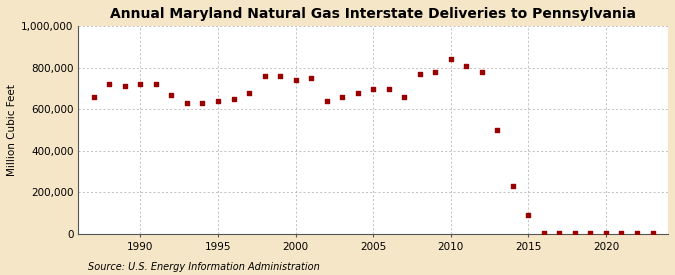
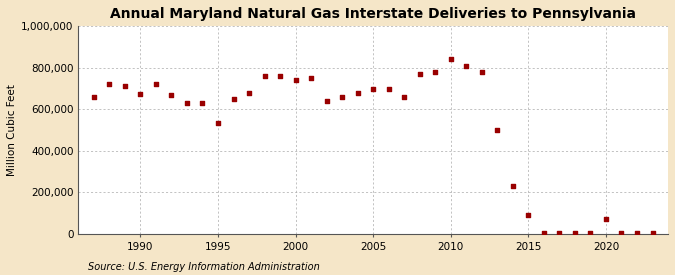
1990: 720,000 -> 675,000
1995: 640,000 -> 535,000
2020: 5,000 -> 70,000
